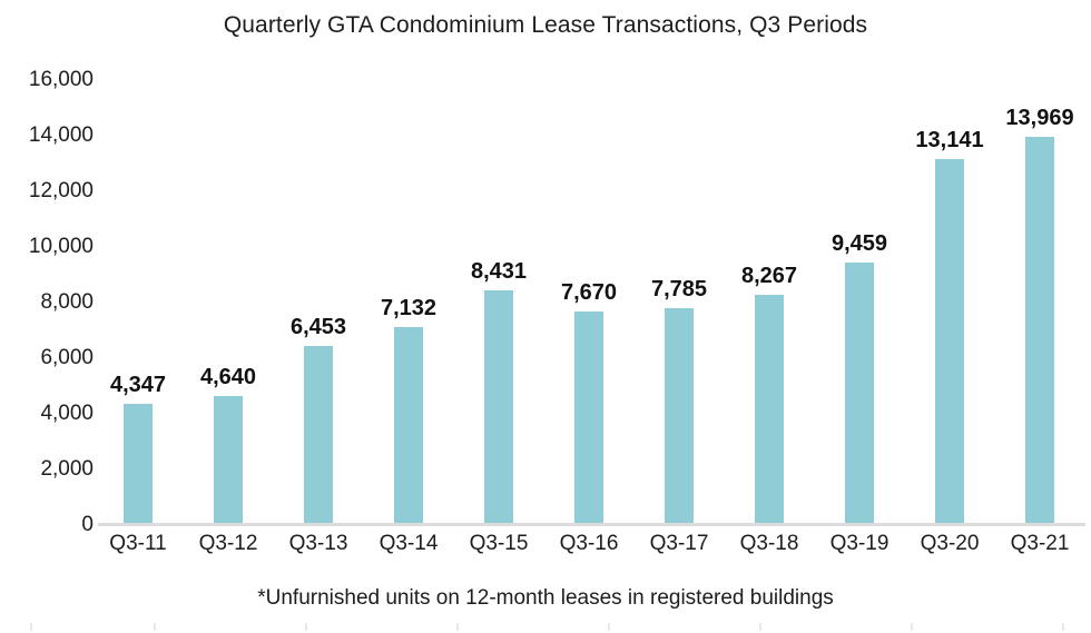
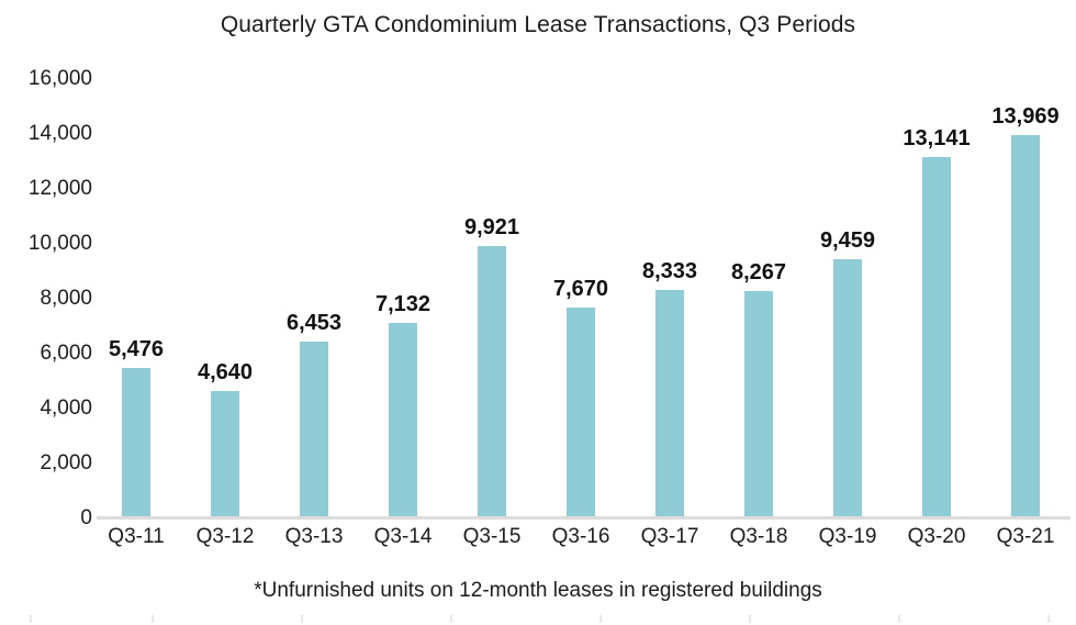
Q3-11: 4,347 -> 5,476
Q3-15: 8,431 -> 9,921
Q3-17: 7,785 -> 8,333
